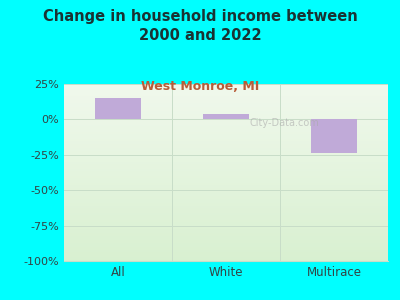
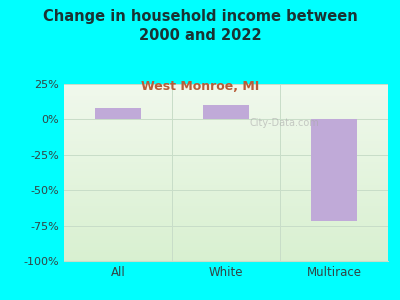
All: 15% -> 8%
White: 4% -> 10%
Multirace: -24% -> -72%
